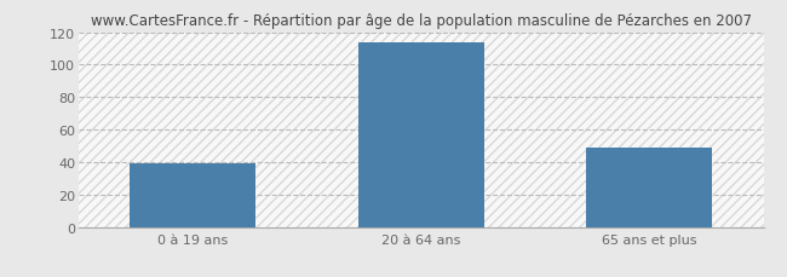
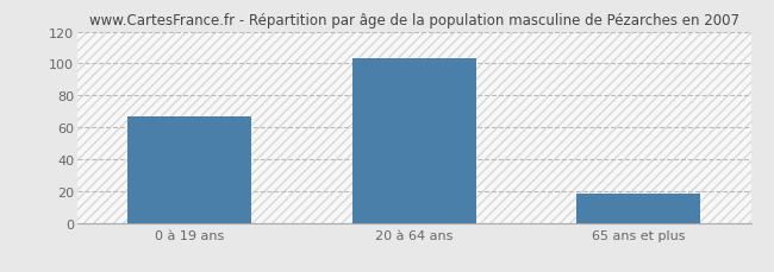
0 à 19 ans: 39 -> 67
20 à 64 ans: 114 -> 103
65 ans et plus: 49 -> 18
